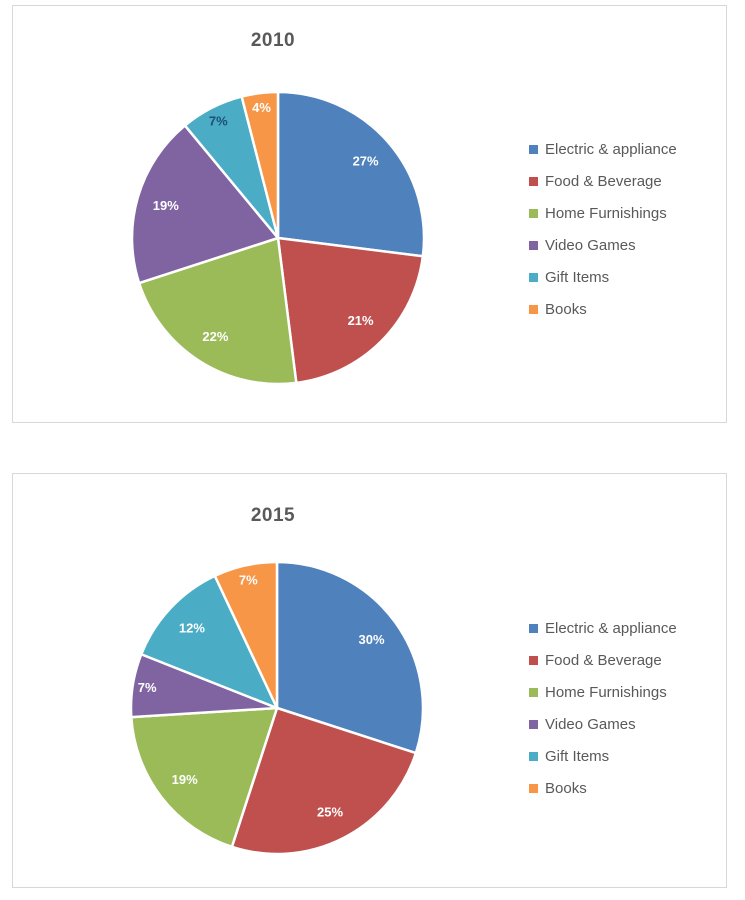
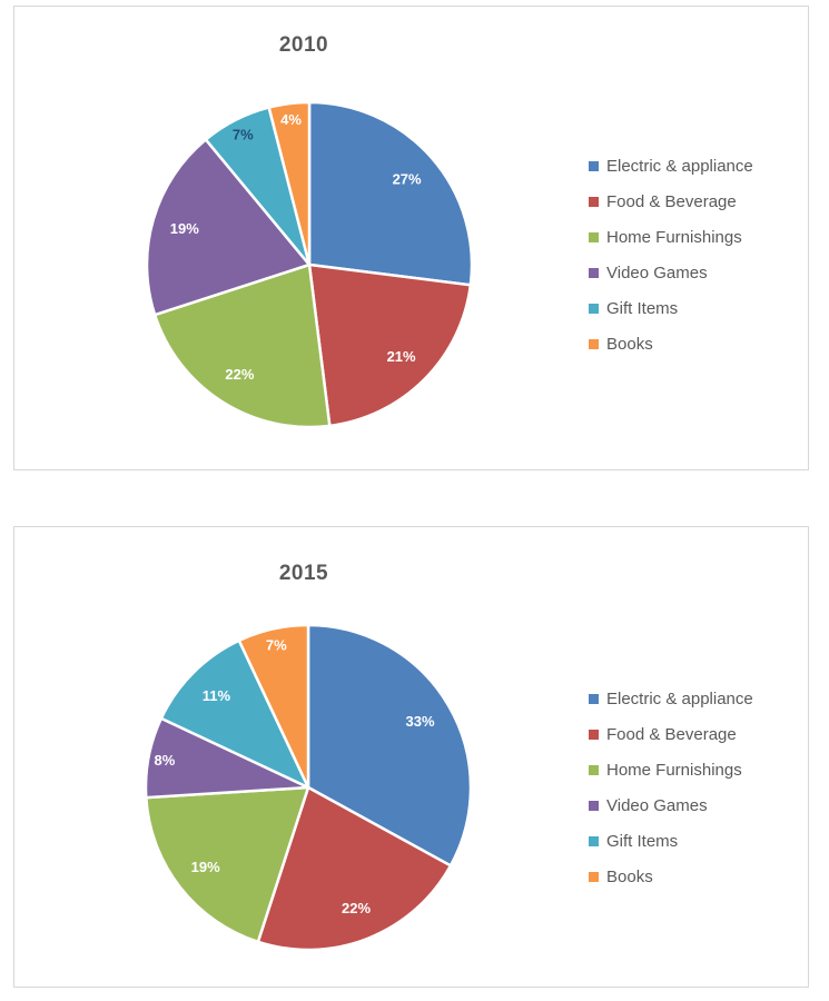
2015/Electric & appliance: 30% -> 33%
2015/Food & Beverage: 25% -> 22%
2015/Video Games: 7% -> 8%
2015/Gift Items: 12% -> 11%
